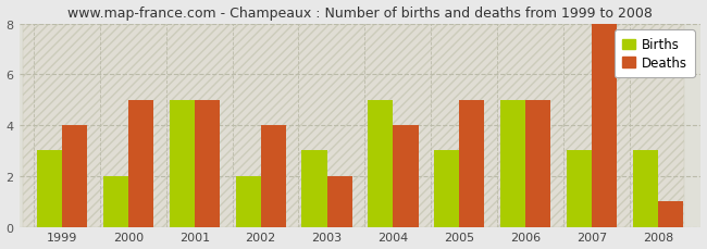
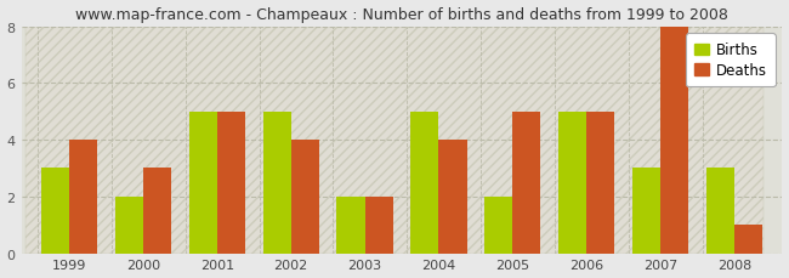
Deaths/2000: 5 -> 3
Births/2002: 2 -> 5
Births/2003: 3 -> 2
Births/2005: 3 -> 2
